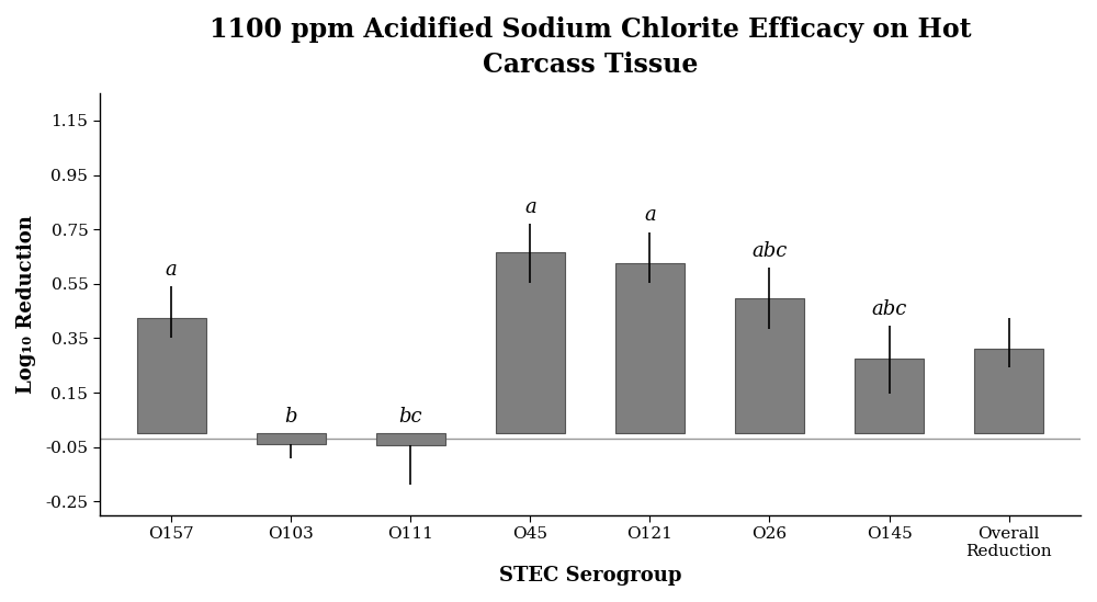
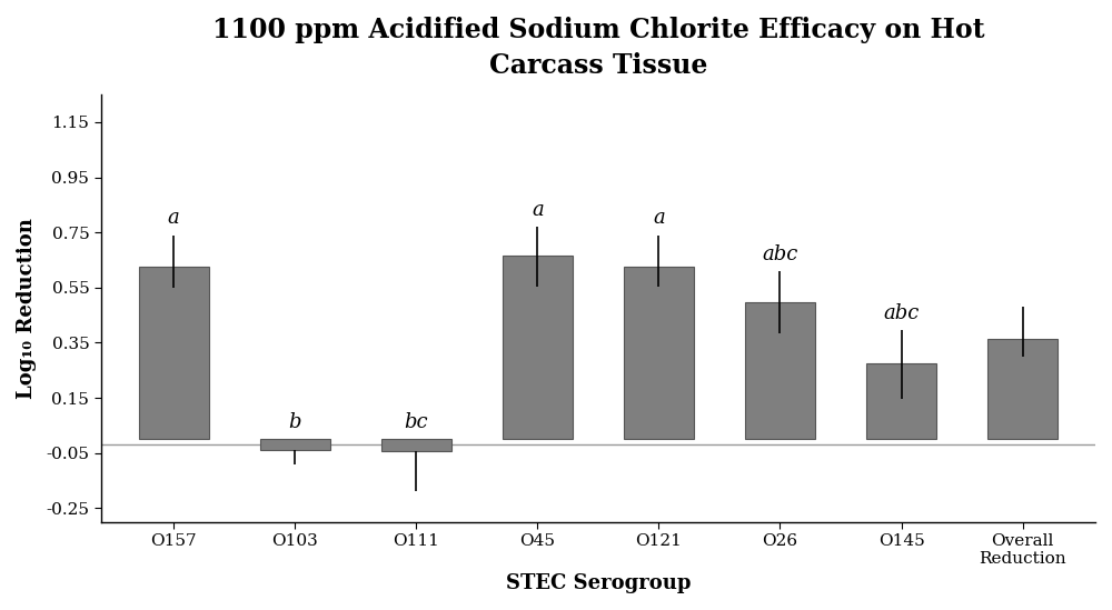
O157: 0.425 -> 0.625
Overall Reduction: 0.310 -> 0.365
